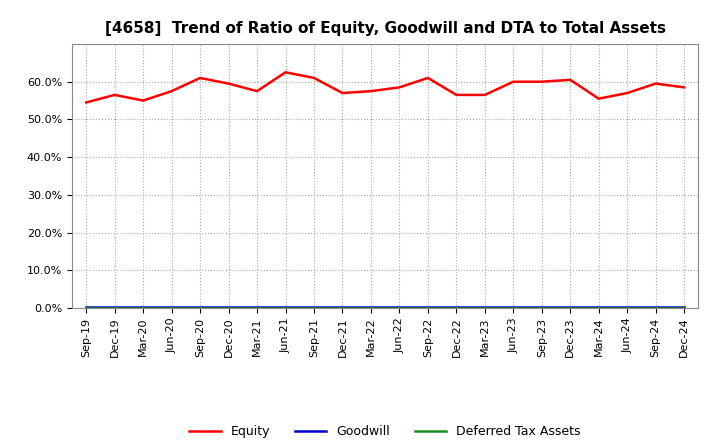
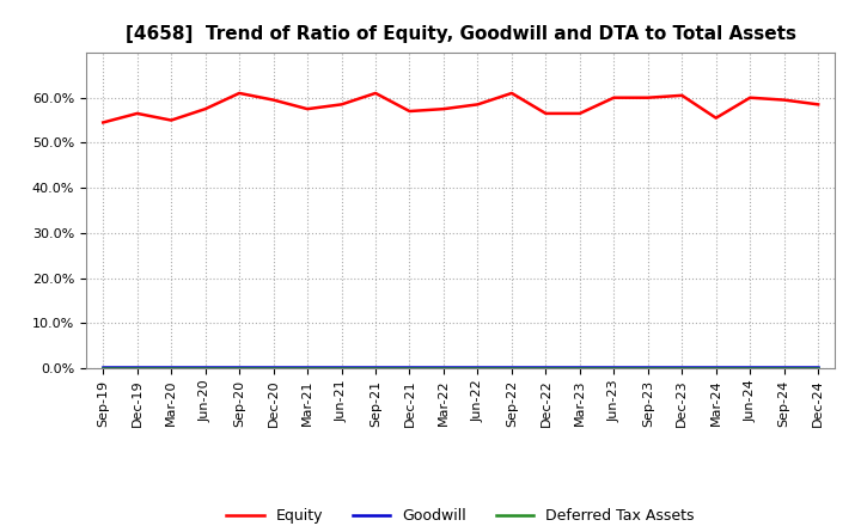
Equity/Jun-21: 62.5% -> 58.5%
Equity/Jun-24: 57.0% -> 60.0%
